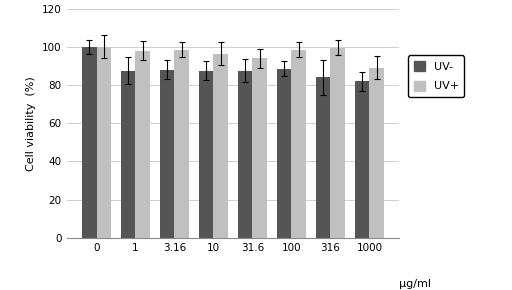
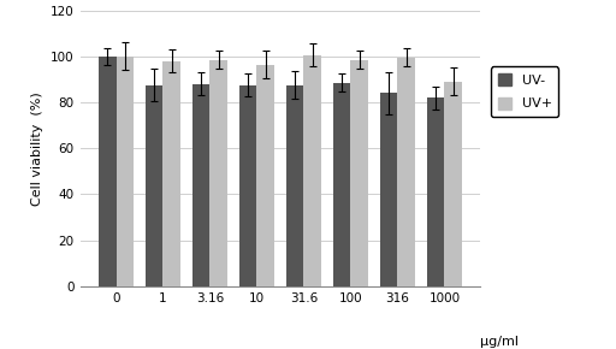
UV+/31.6: 94 -> 100
